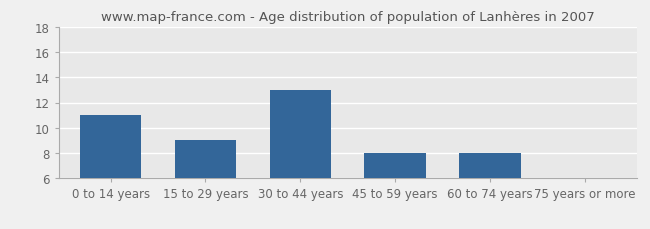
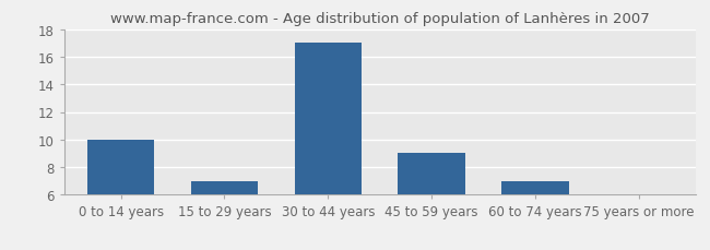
0 to 14 years: 11 -> 10
15 to 29 years: 9 -> 7
30 to 44 years: 13 -> 17
45 to 59 years: 8 -> 9
60 to 74 years: 8 -> 7
